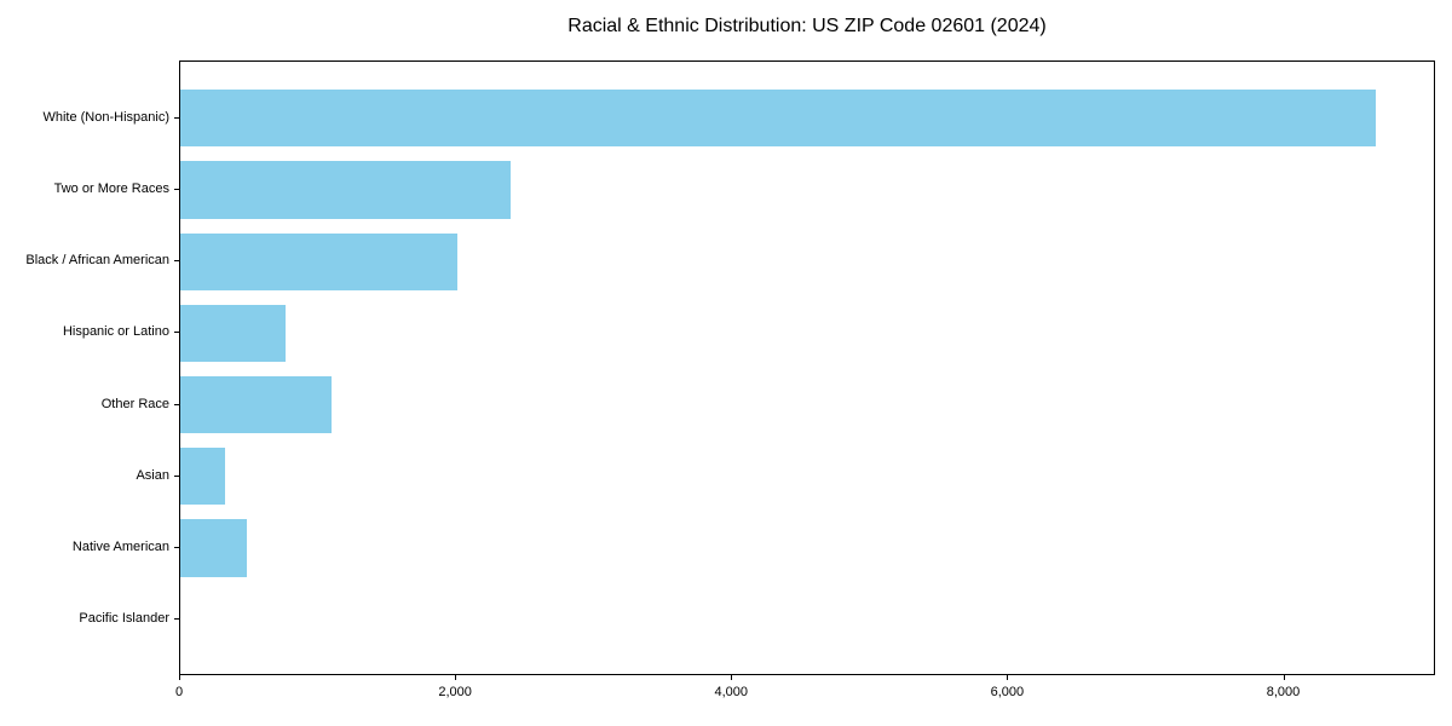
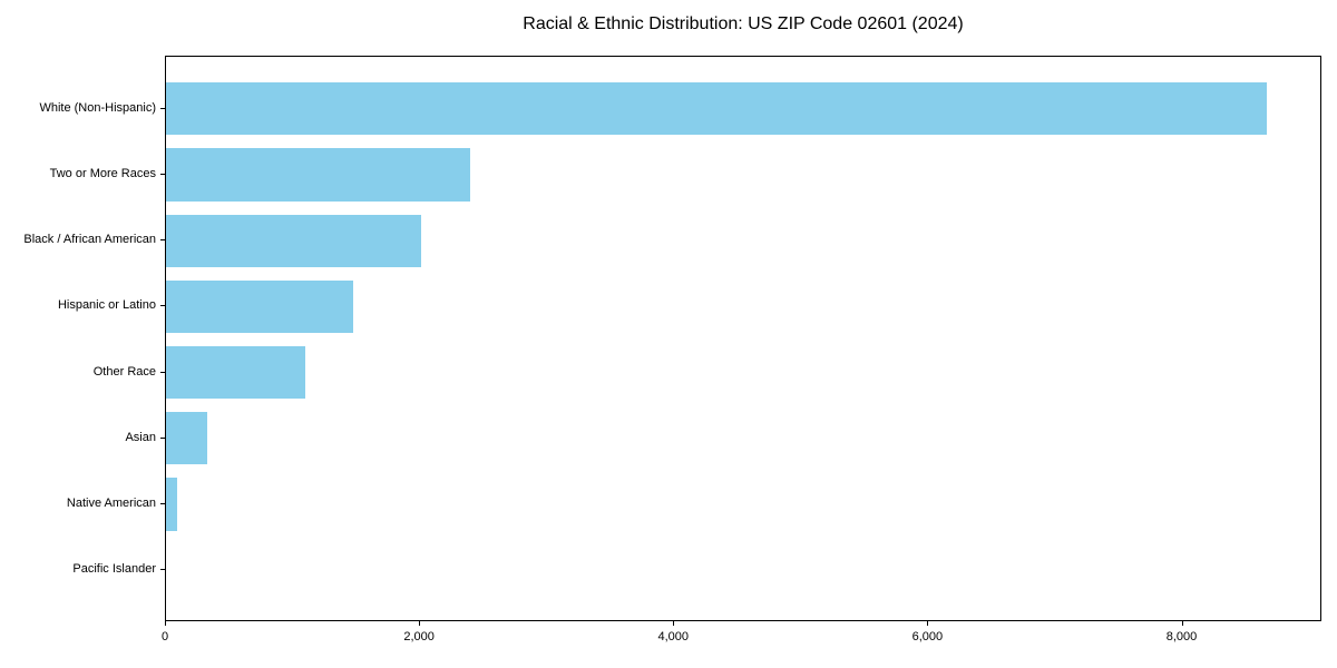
Hispanic or Latino: 760 -> 1480
Native American: 480 -> 90
